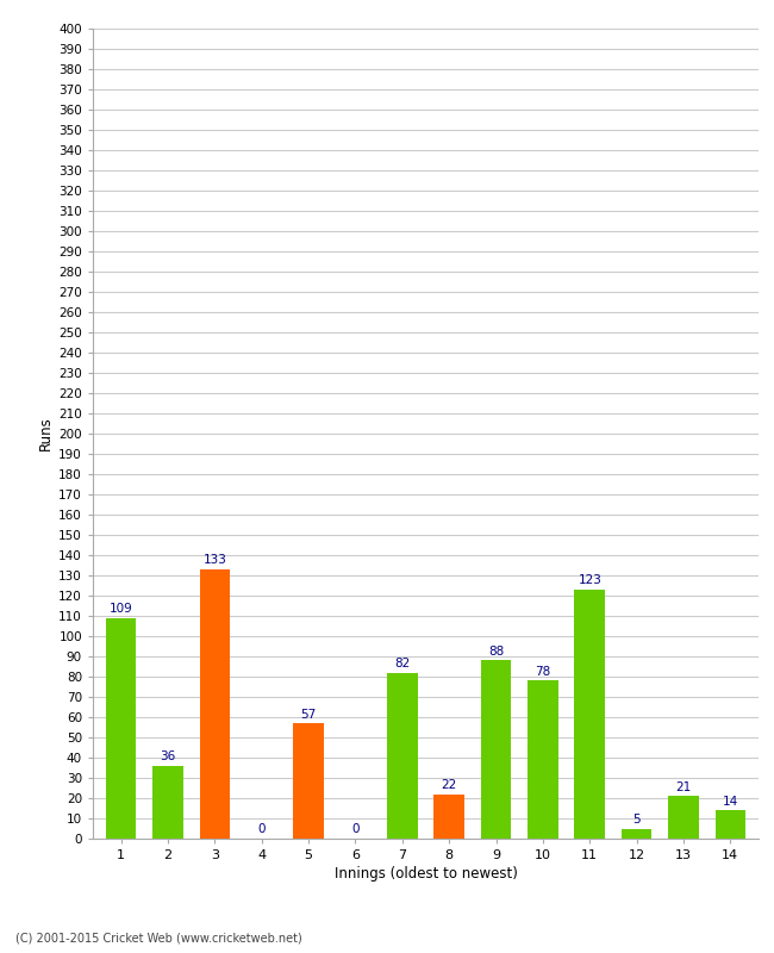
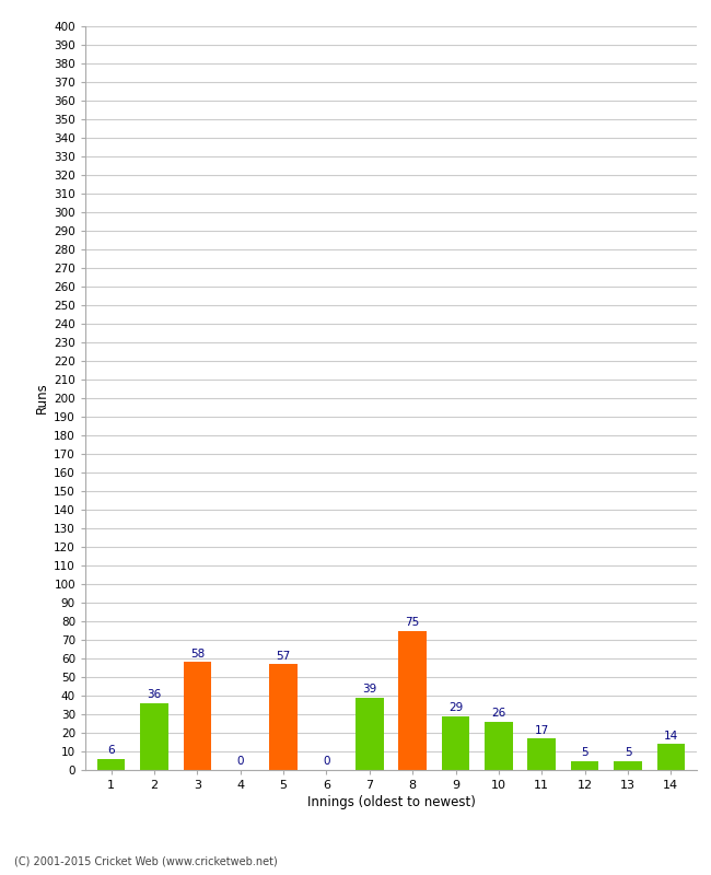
1: 109 -> 6
3: 133 -> 58
7: 82 -> 39
8: 22 -> 75
9: 88 -> 29
10: 78 -> 26
11: 123 -> 17
13: 21 -> 5
